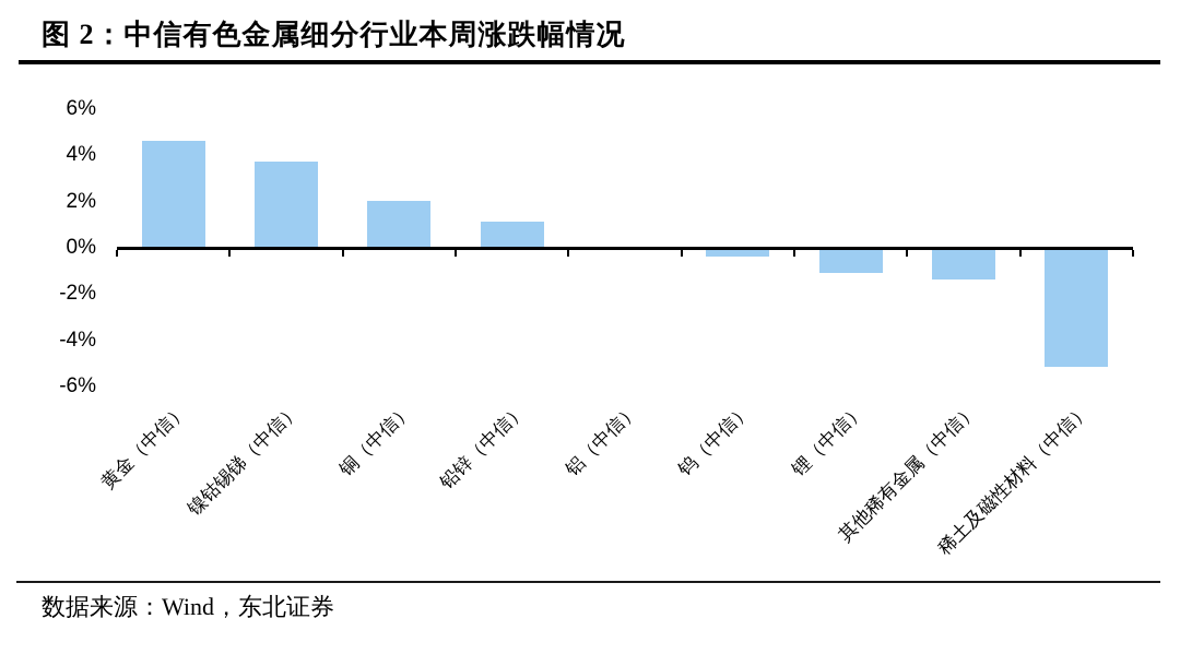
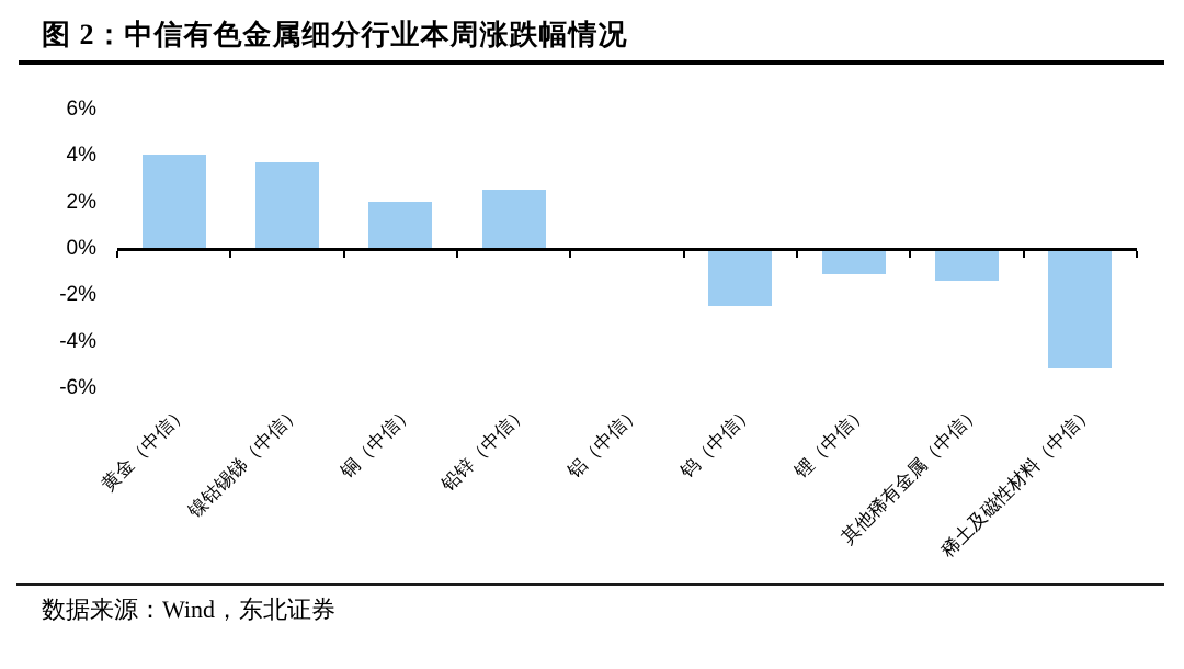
黄金（中信）: 4.6% -> 4.0%
铅锌（中信）: 1.1% -> 2.5%
钨（中信）: -0.3% -> -2.4%
